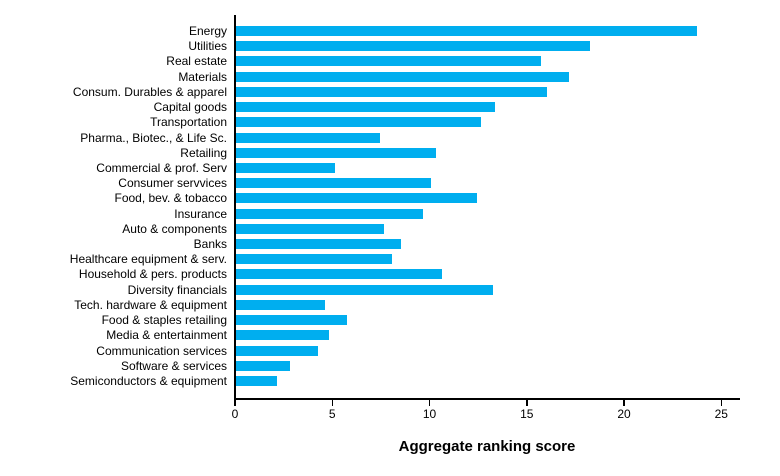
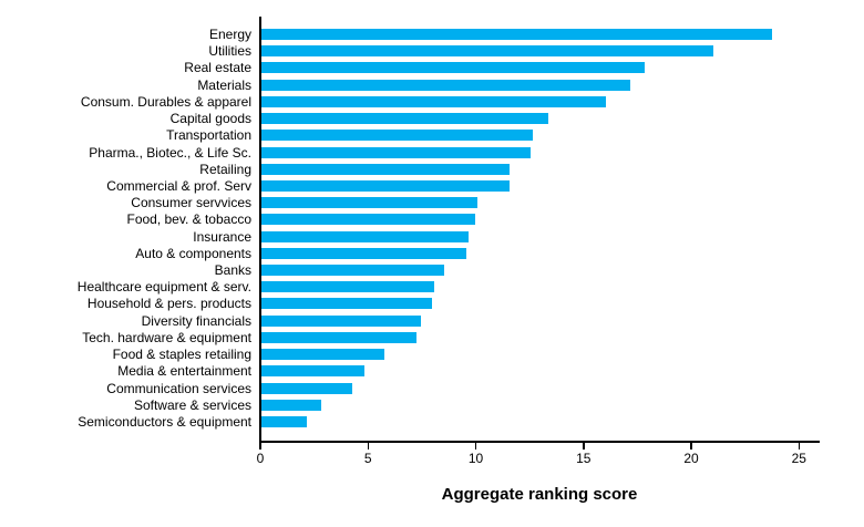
Utilities: 18.2 -> 21.0
Real estate: 15.7 -> 17.8
Pharma., Biotec., & Life Sc.: 7.4 -> 12.5
Retailing: 10.3 -> 11.5
Commercial & prof. Serv: 5.1 -> 11.5
Food, bev. & tobacco: 12.4 -> 9.9
Auto & components: 7.6 -> 9.5
Household & pers. products: 10.6 -> 7.9
Diversity financials: 13.2 -> 7.4
Tech. hardware & equipment: 4.6 -> 7.2
